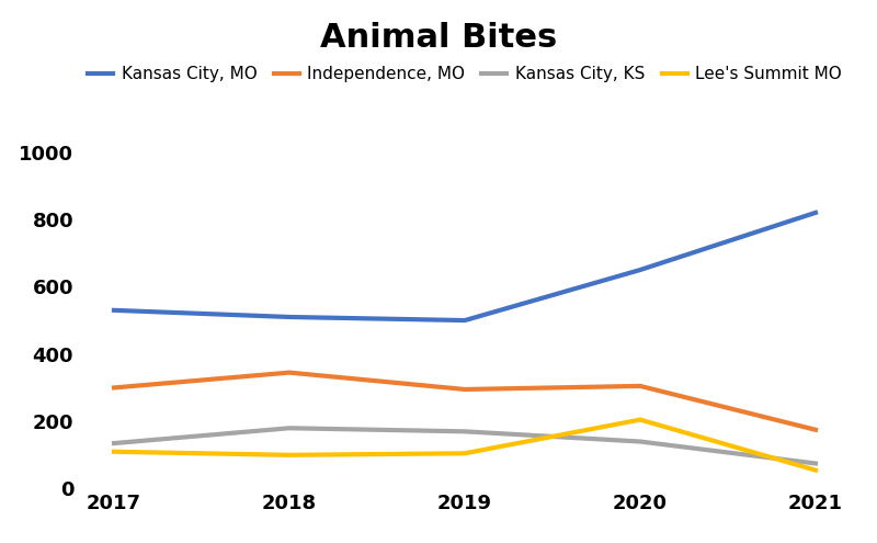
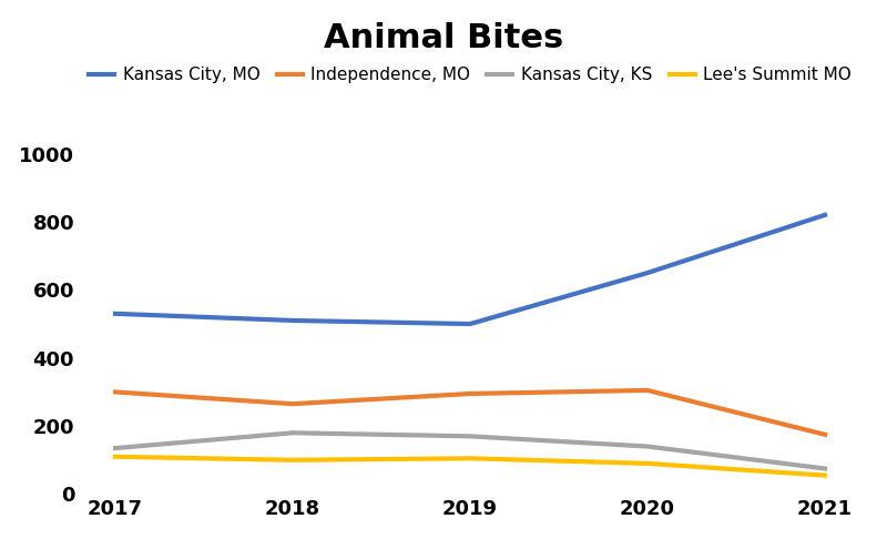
Independence, MO/2018: 345 -> 265
Lee's Summit MO/2020: 205 -> 90
